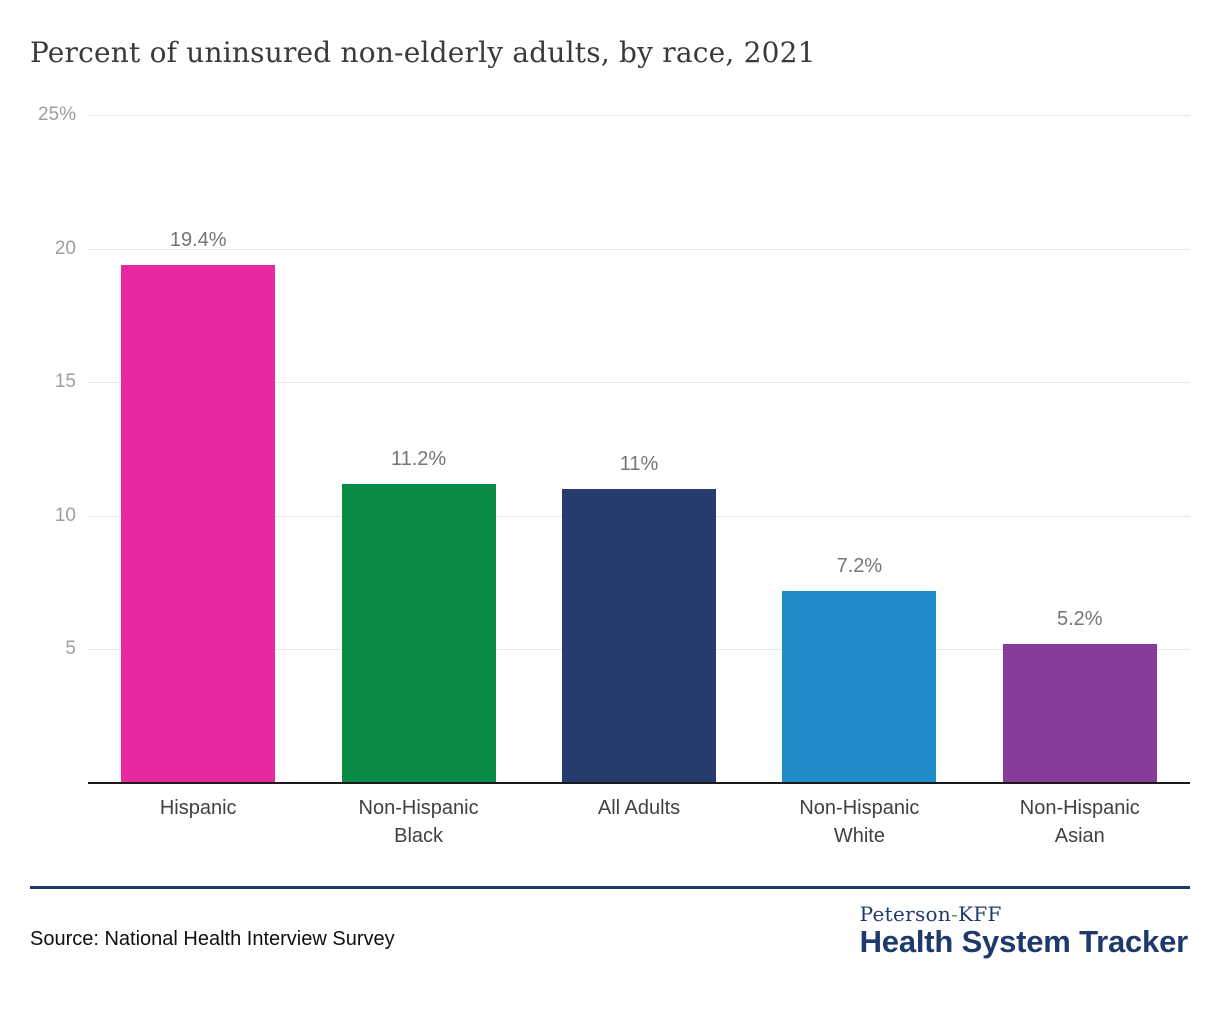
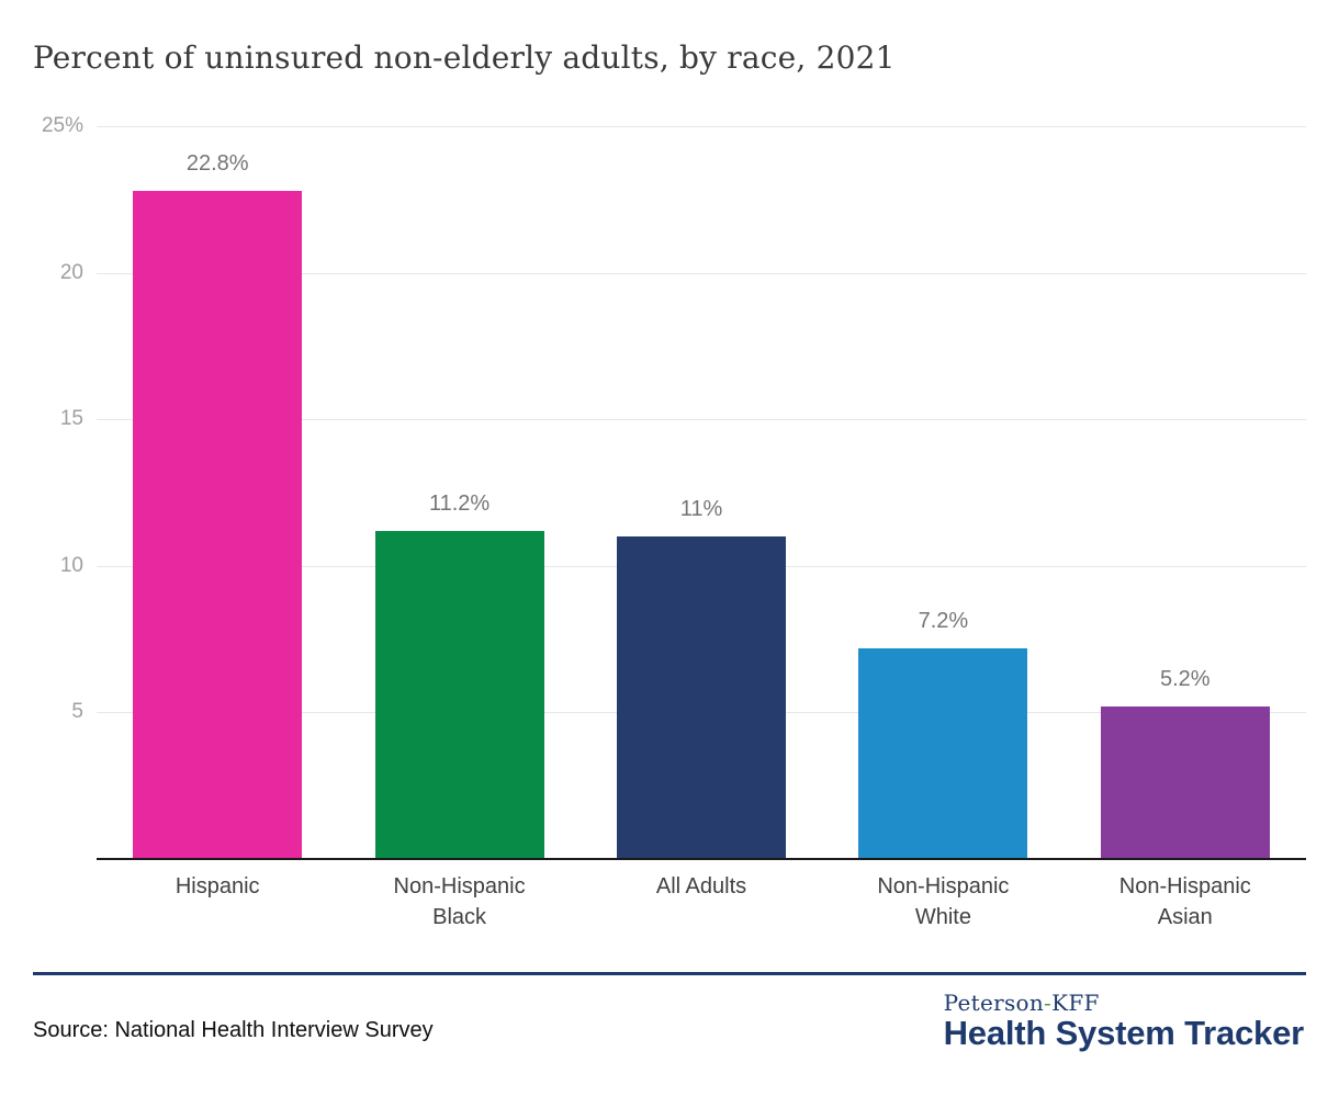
Hispanic: 19.4% -> 22.8%
